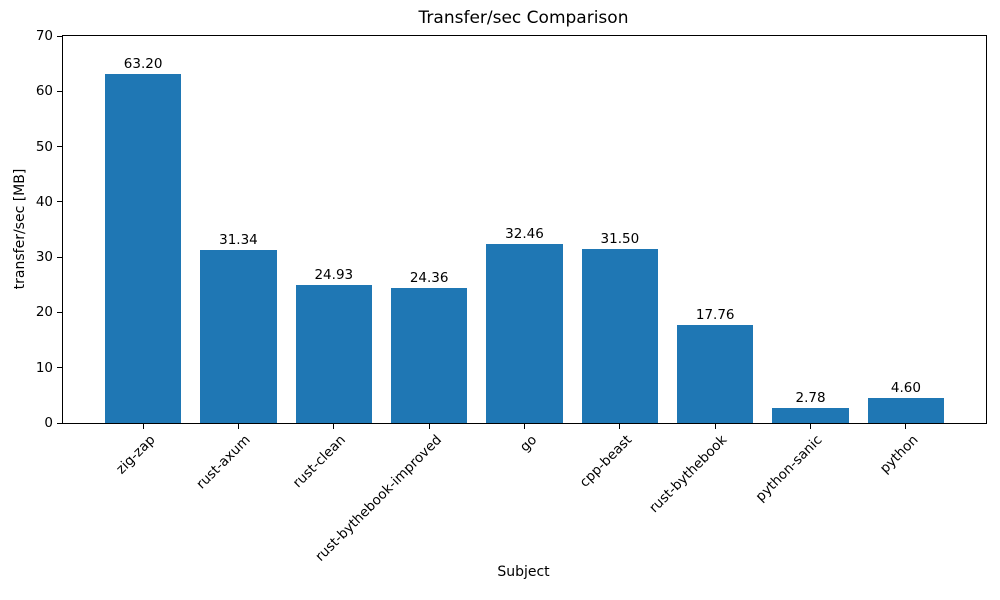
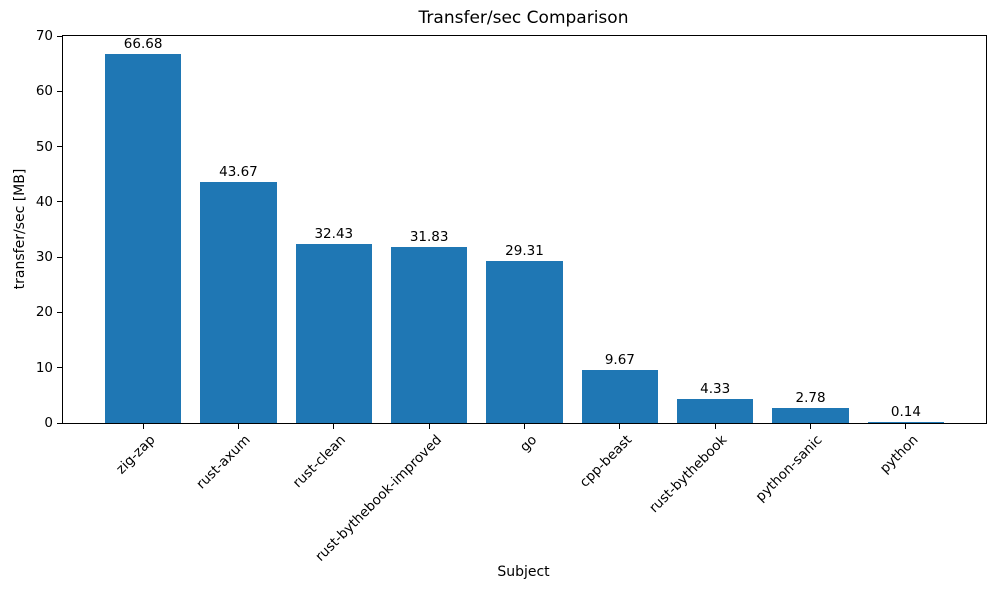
zig-zap: 63.20 -> 66.68
rust-axum: 31.34 -> 43.67
rust-clean: 24.93 -> 32.43
rust-bythebook-improved: 24.36 -> 31.83
go: 32.46 -> 29.31
cpp-beast: 31.50 -> 9.67
rust-bythebook: 17.76 -> 4.33
python: 4.60 -> 0.14
